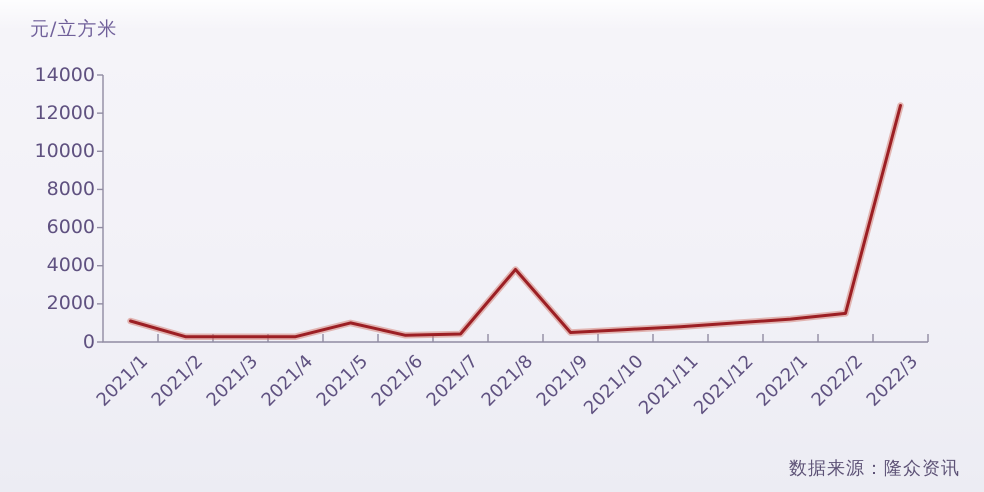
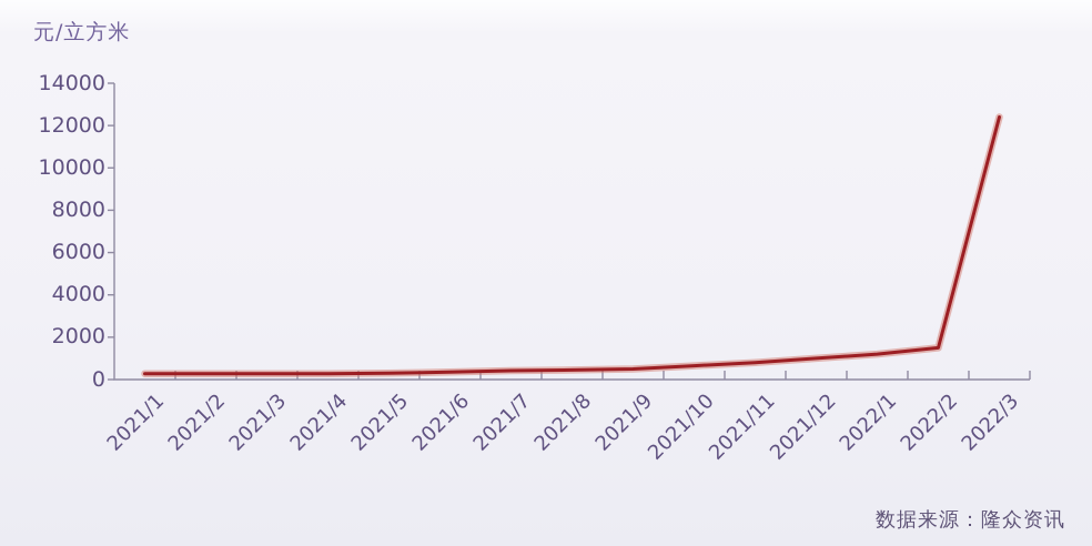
2021/1: 1100 -> 300
2021/5: 1000 -> 300
2021/8: 3800 -> 400
